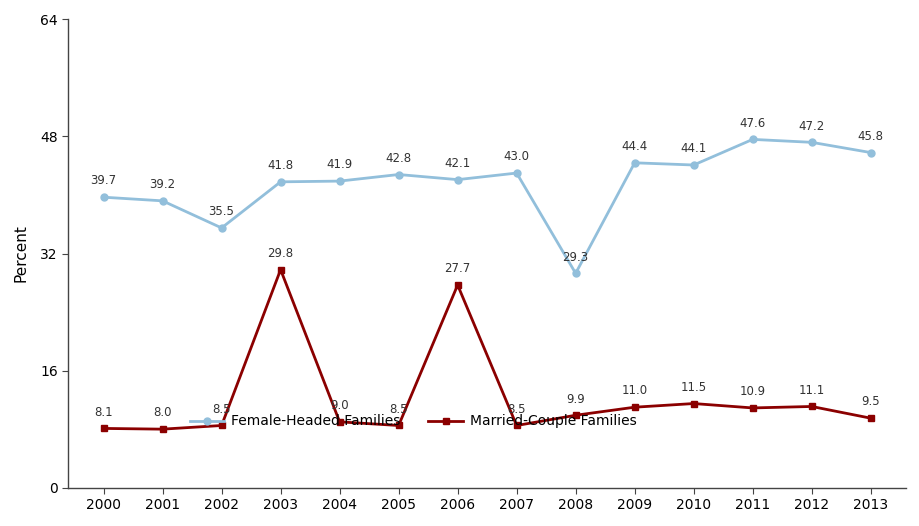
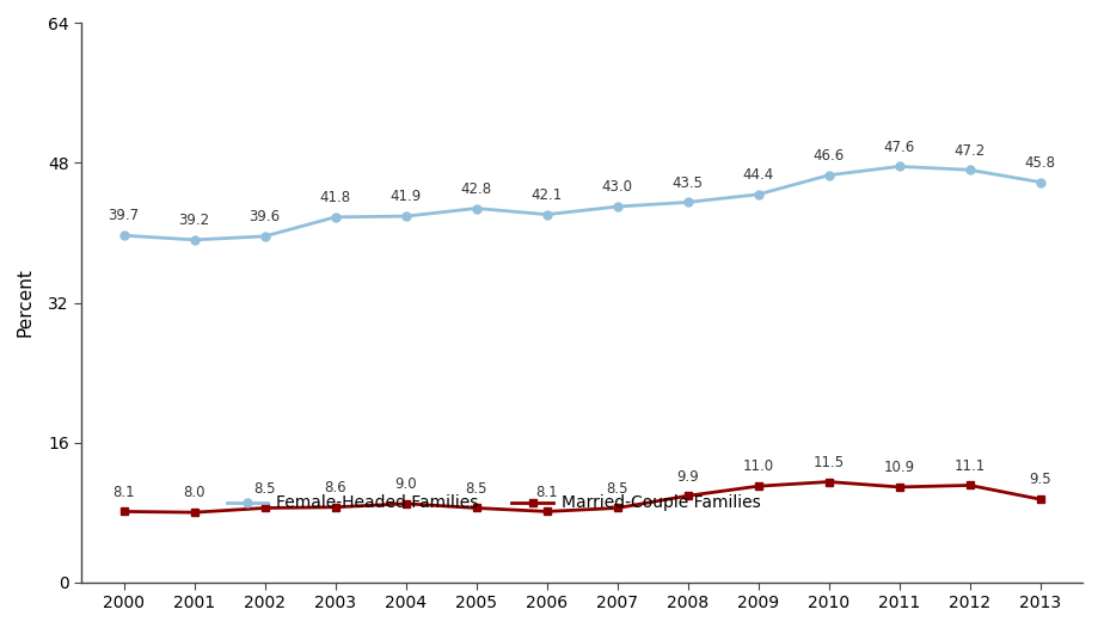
Female-Headed Families/2002: 35.5 -> 39.6
Married-Couple Families/2003: 29.8 -> 8.6
Married-Couple Families/2006: 27.7 -> 8.1
Female-Headed Families/2008: 29.3 -> 43.5
Female-Headed Families/2010: 44.1 -> 46.6
